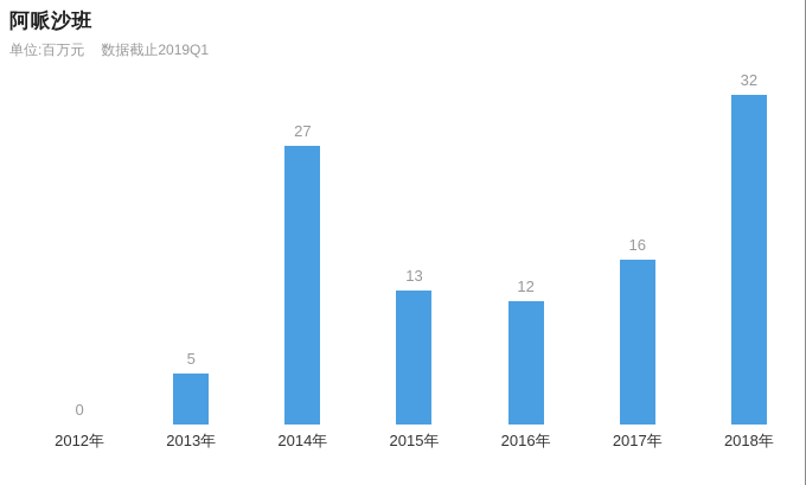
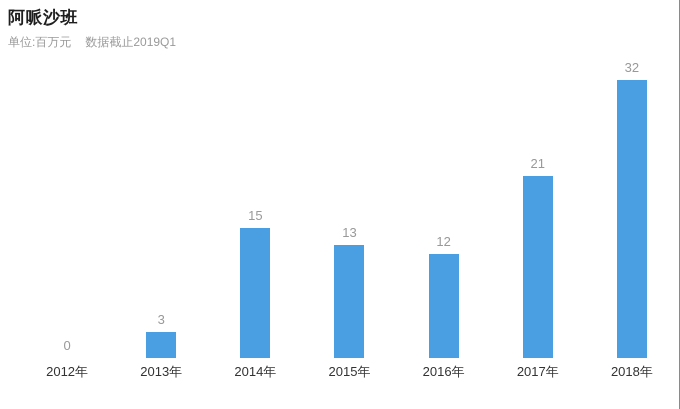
2013年: 5 -> 3
2014年: 27 -> 15
2017年: 16 -> 21
